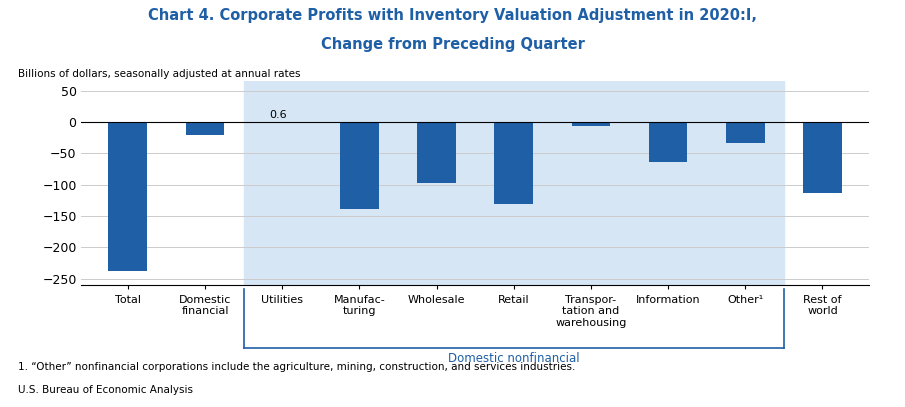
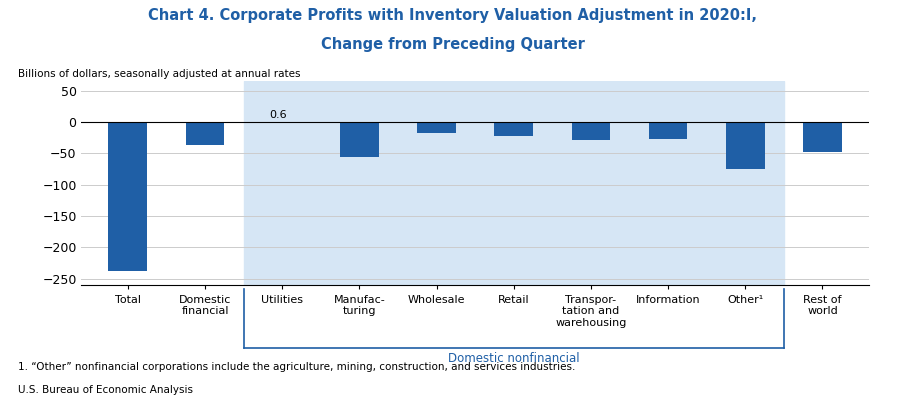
Domestic financial: -20 -> -37
Manufac- turing: -138 -> -55
Wholesale: -98 -> -18
Retail: -130 -> -22
Transpor- tation and warehousing: -6 -> -28
Information: -64 -> -27
Other¹: -34 -> -75
Rest of world: -114 -> -47
